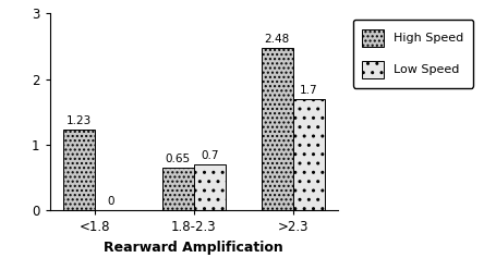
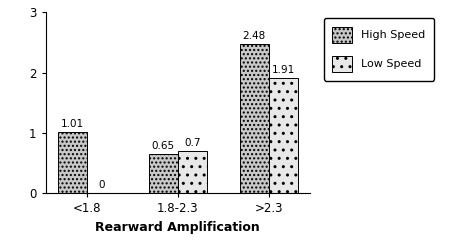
High Speed/<1.8: 1.23 -> 1.01
Low Speed/>2.3: 1.7 -> 1.91
